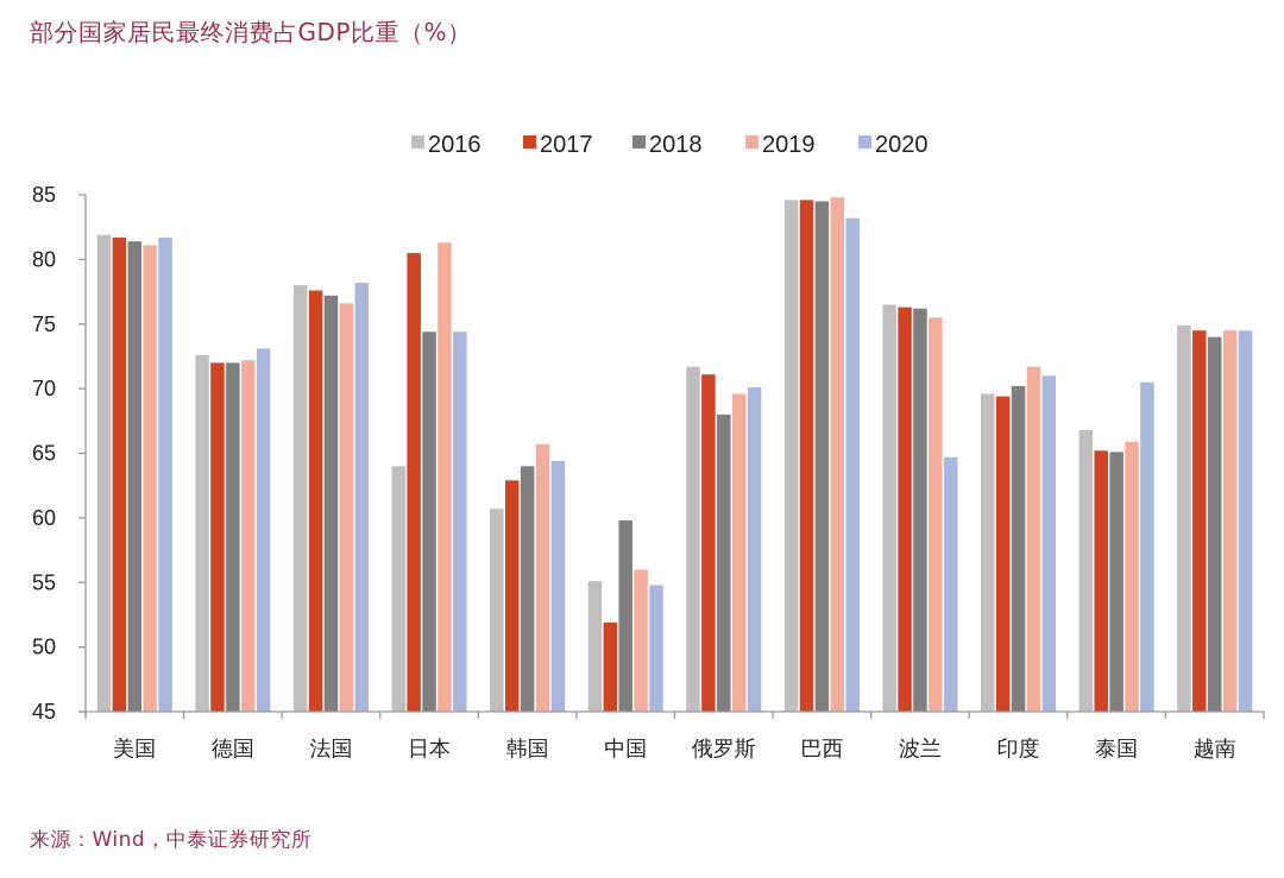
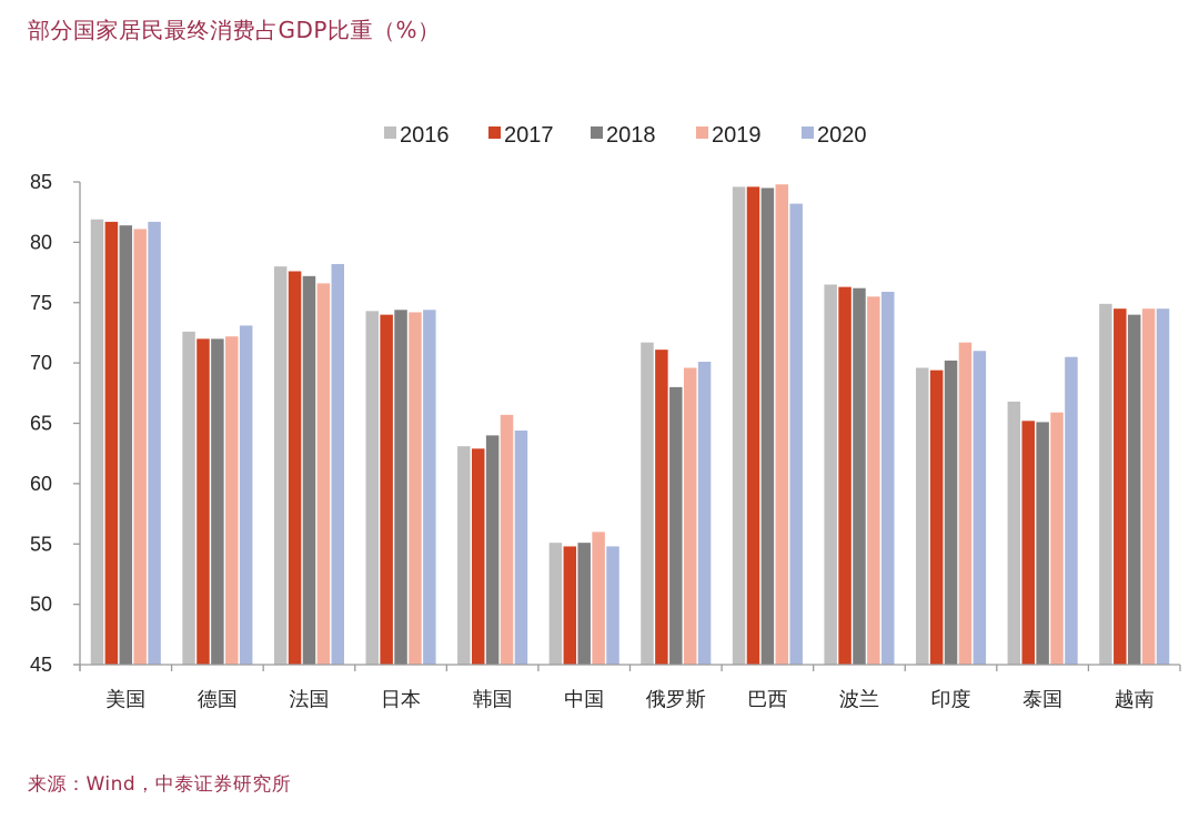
2016/日本: 64.0 -> 74.3
2017/日本: 80.5 -> 74.0
2019/日本: 81.3 -> 74.2
2016/韩国: 60.7 -> 63.1
2017/中国: 51.9 -> 54.8
2018/中国: 59.8 -> 55.1
2020/波兰: 64.7 -> 75.9
